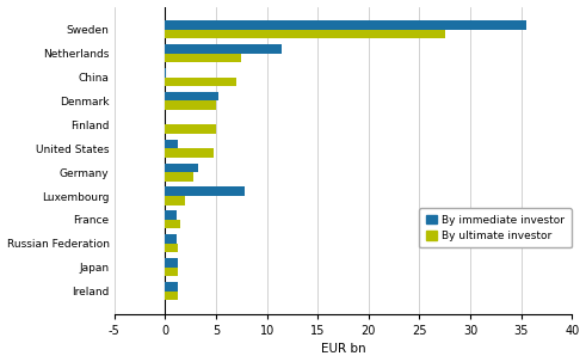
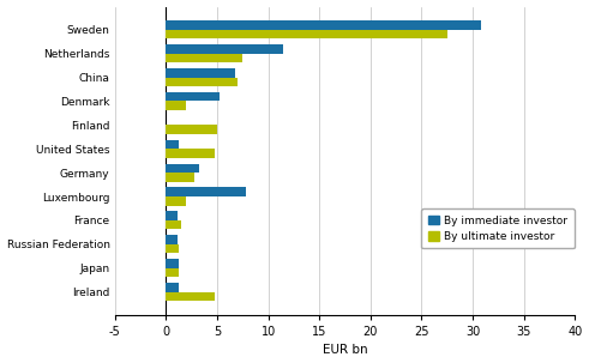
By immediate investor/Sweden: 35.5 -> 30.8
By immediate investor/China: 0.1 -> 6.8
By ultimate investor/Denmark: 5.0 -> 2.0
By ultimate investor/Ireland: 1.3 -> 4.8
